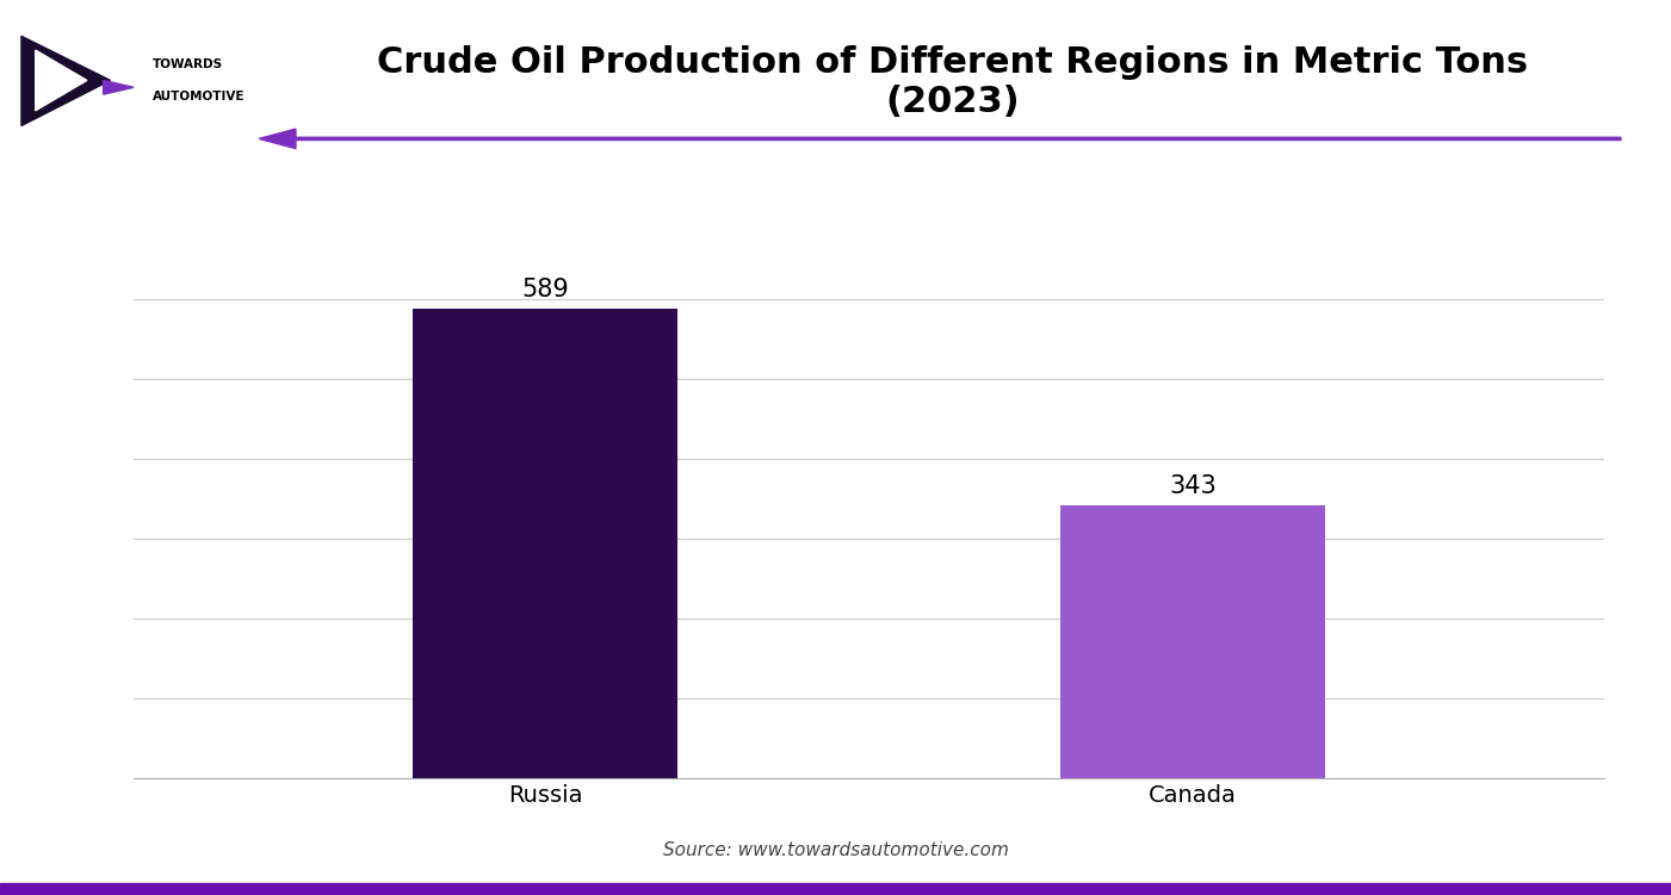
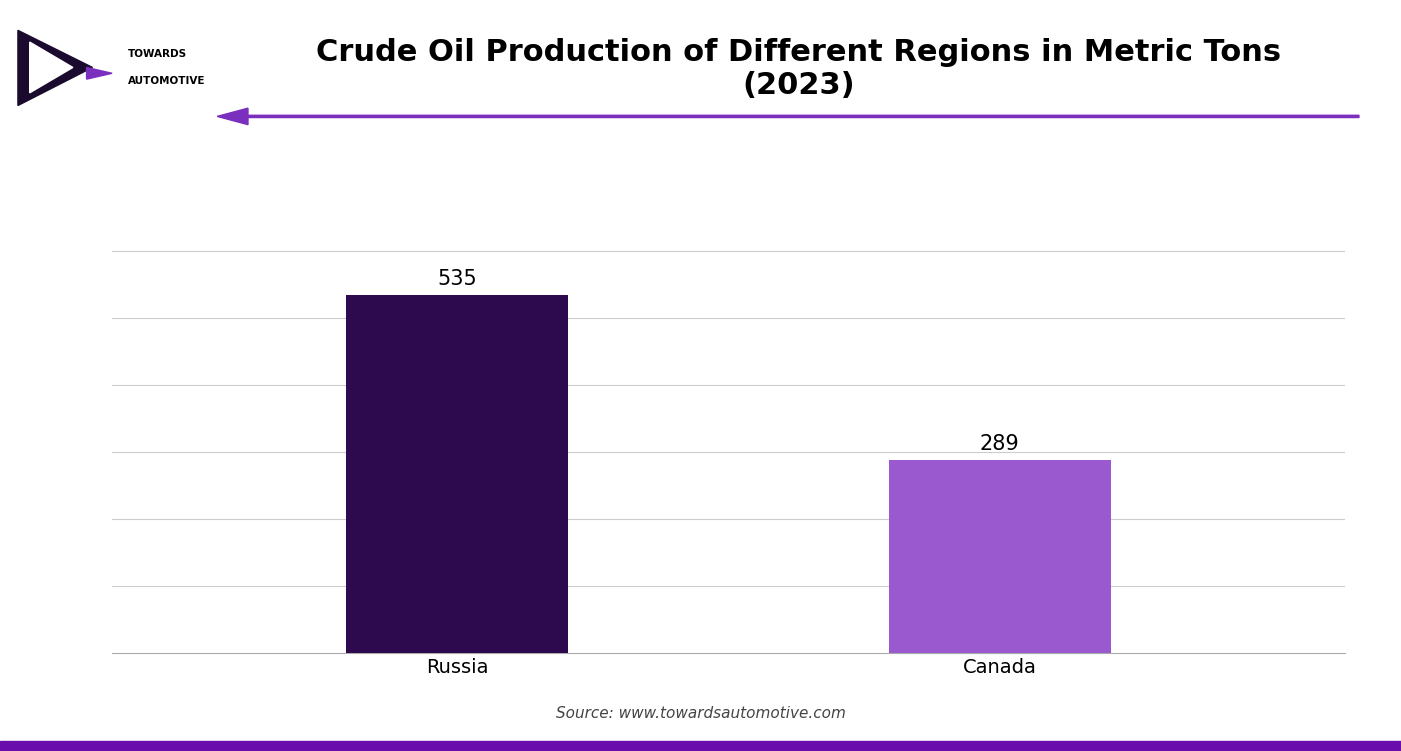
Russia: 589 -> 535
Canada: 343 -> 289
